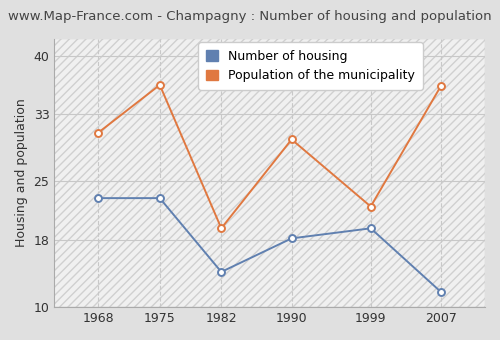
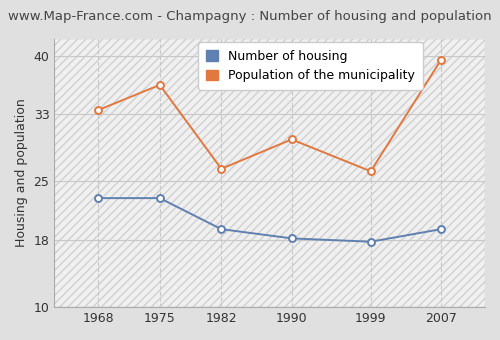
Population of the municipality/1968: 30.8 -> 33.5
Number of housing/1982: 14.2 -> 19.3
Population of the municipality/1982: 19.4 -> 26.5
Number of housing/1999: 19.4 -> 17.8
Population of the municipality/1999: 22.0 -> 26.2
Number of housing/2007: 11.8 -> 19.3
Population of the municipality/2007: 36.4 -> 39.5
